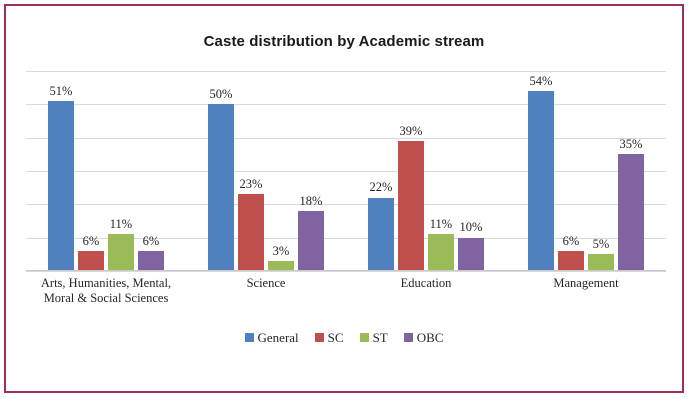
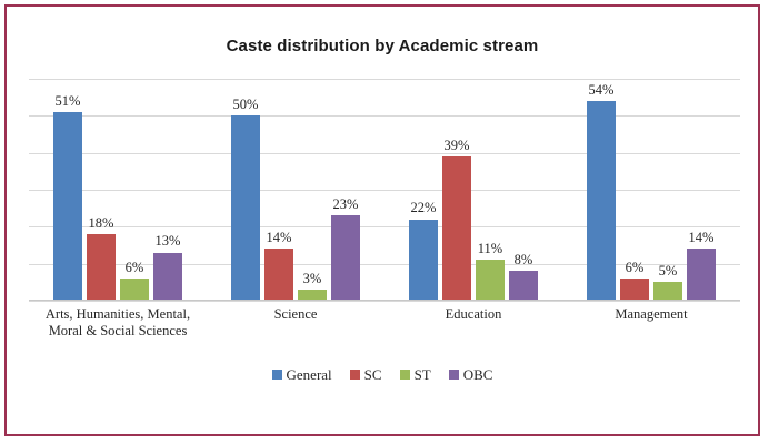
SC/Arts, Humanities, Mental, Moral & Social Sciences: 6% -> 18%
ST/Arts, Humanities, Mental, Moral & Social Sciences: 11% -> 6%
OBC/Arts, Humanities, Mental, Moral & Social Sciences: 6% -> 13%
SC/Science: 23% -> 14%
OBC/Science: 18% -> 23%
OBC/Education: 10% -> 8%
OBC/Management: 35% -> 14%
